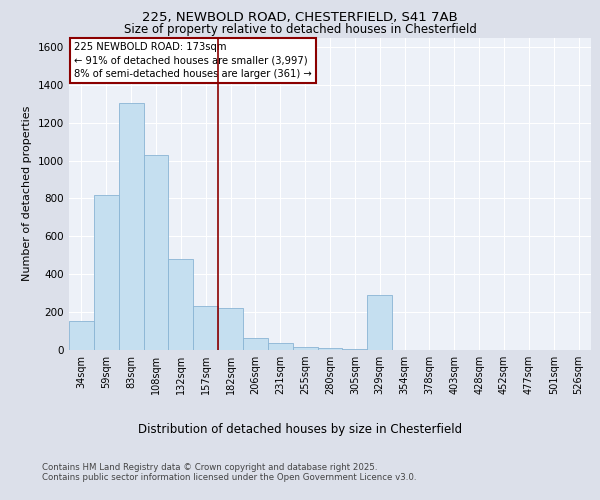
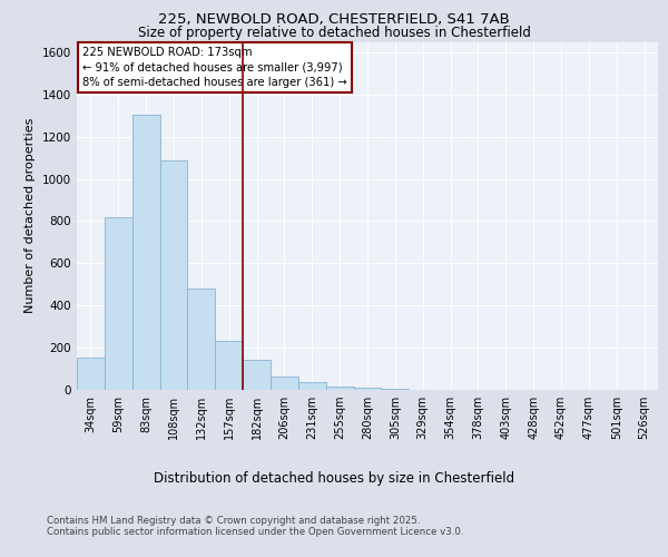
108sqm: 1030 -> 1090
182sqm: 220 -> 140
329sqm: 290 -> 0
